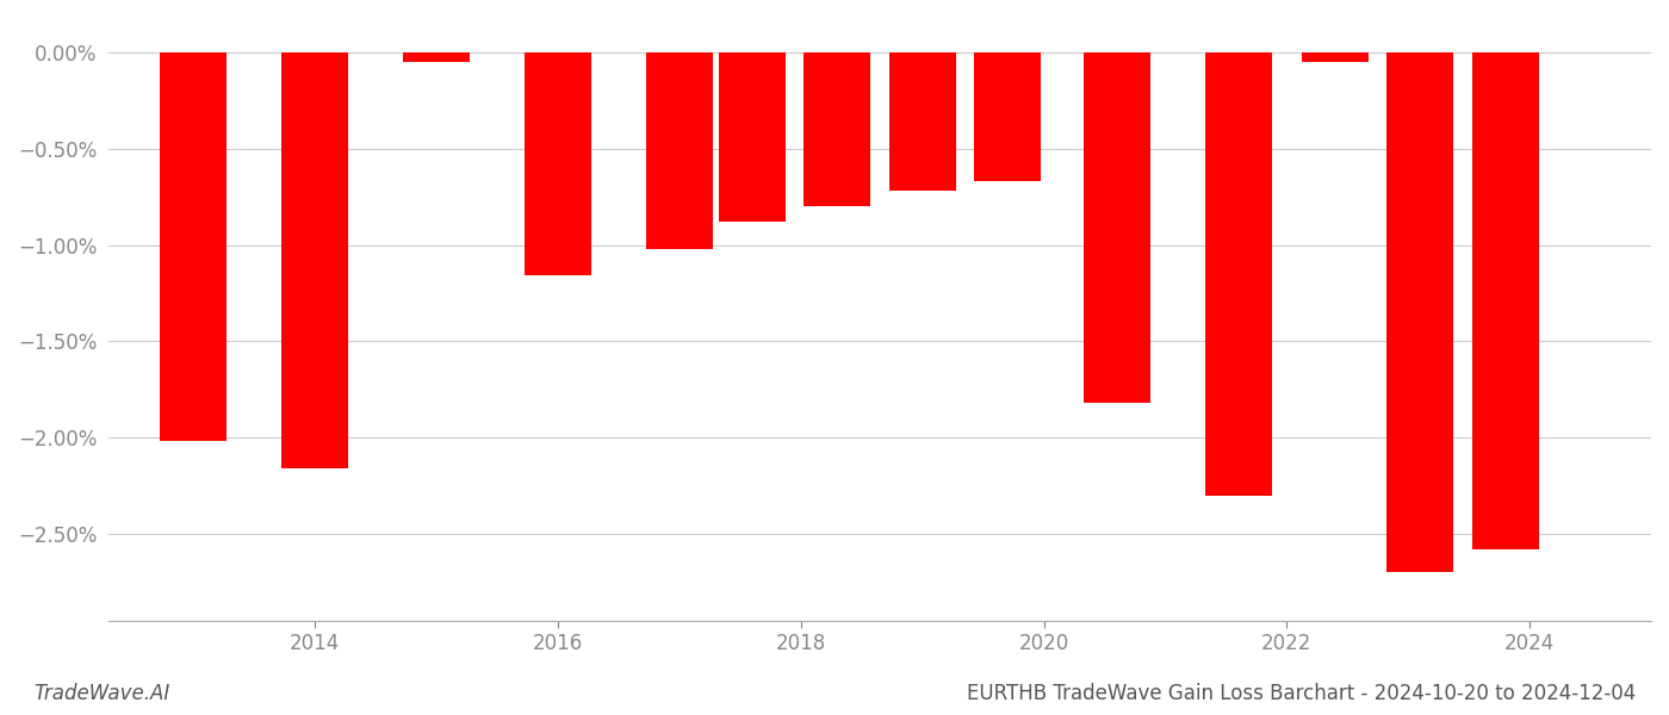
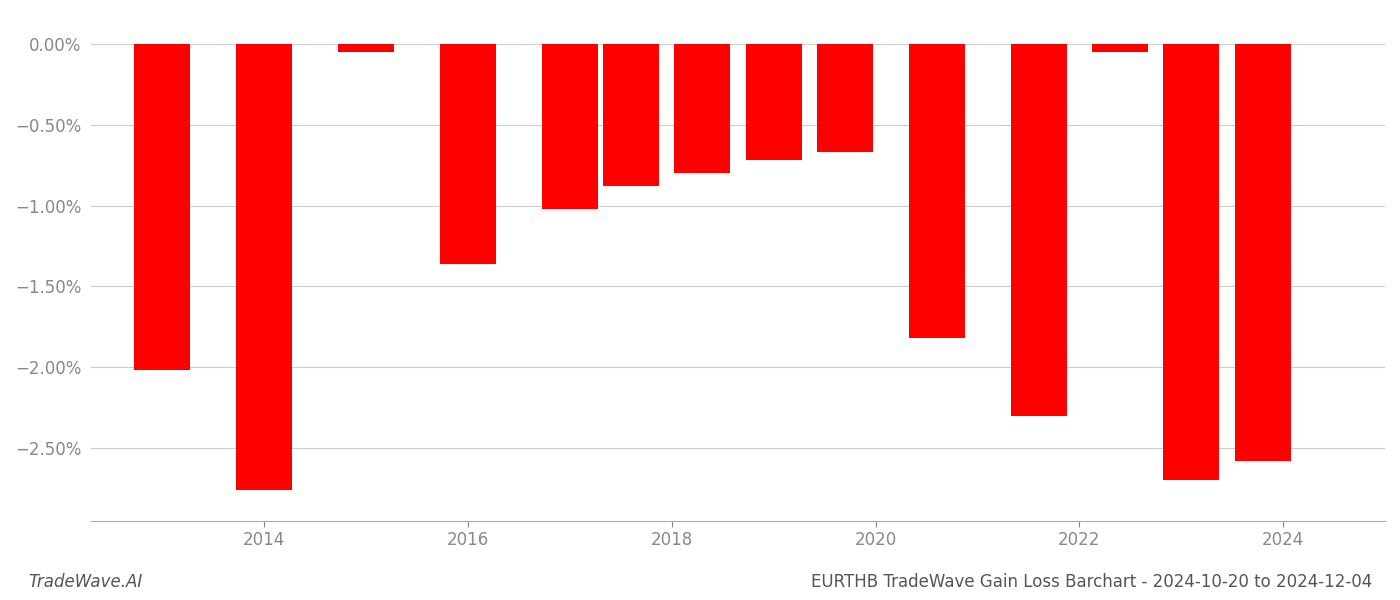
2014: -2.16% -> -2.76%
2016: -1.16% -> -1.36%
